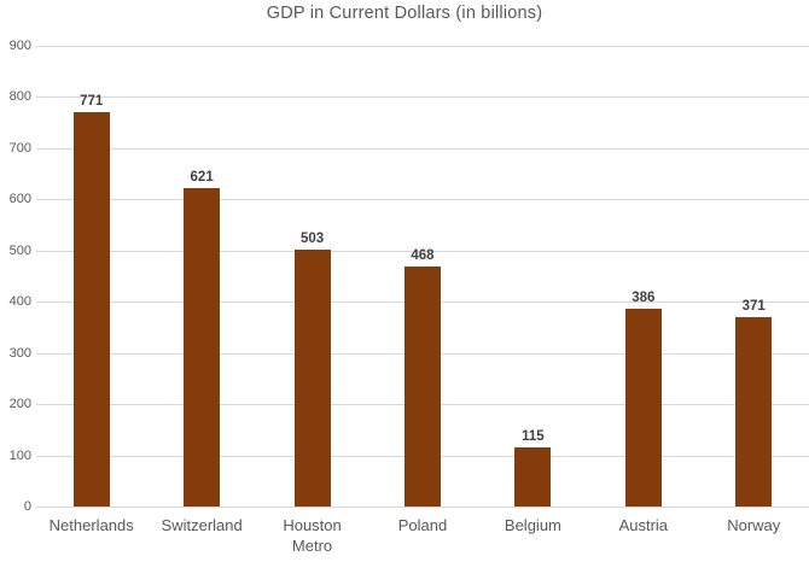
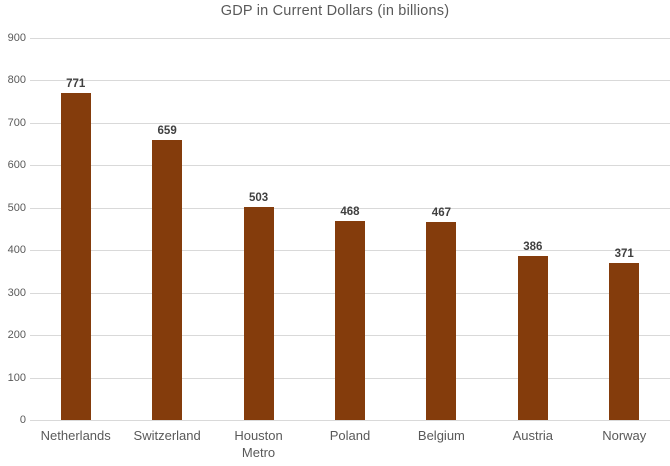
Switzerland: 621 -> 659
Belgium: 115 -> 467
